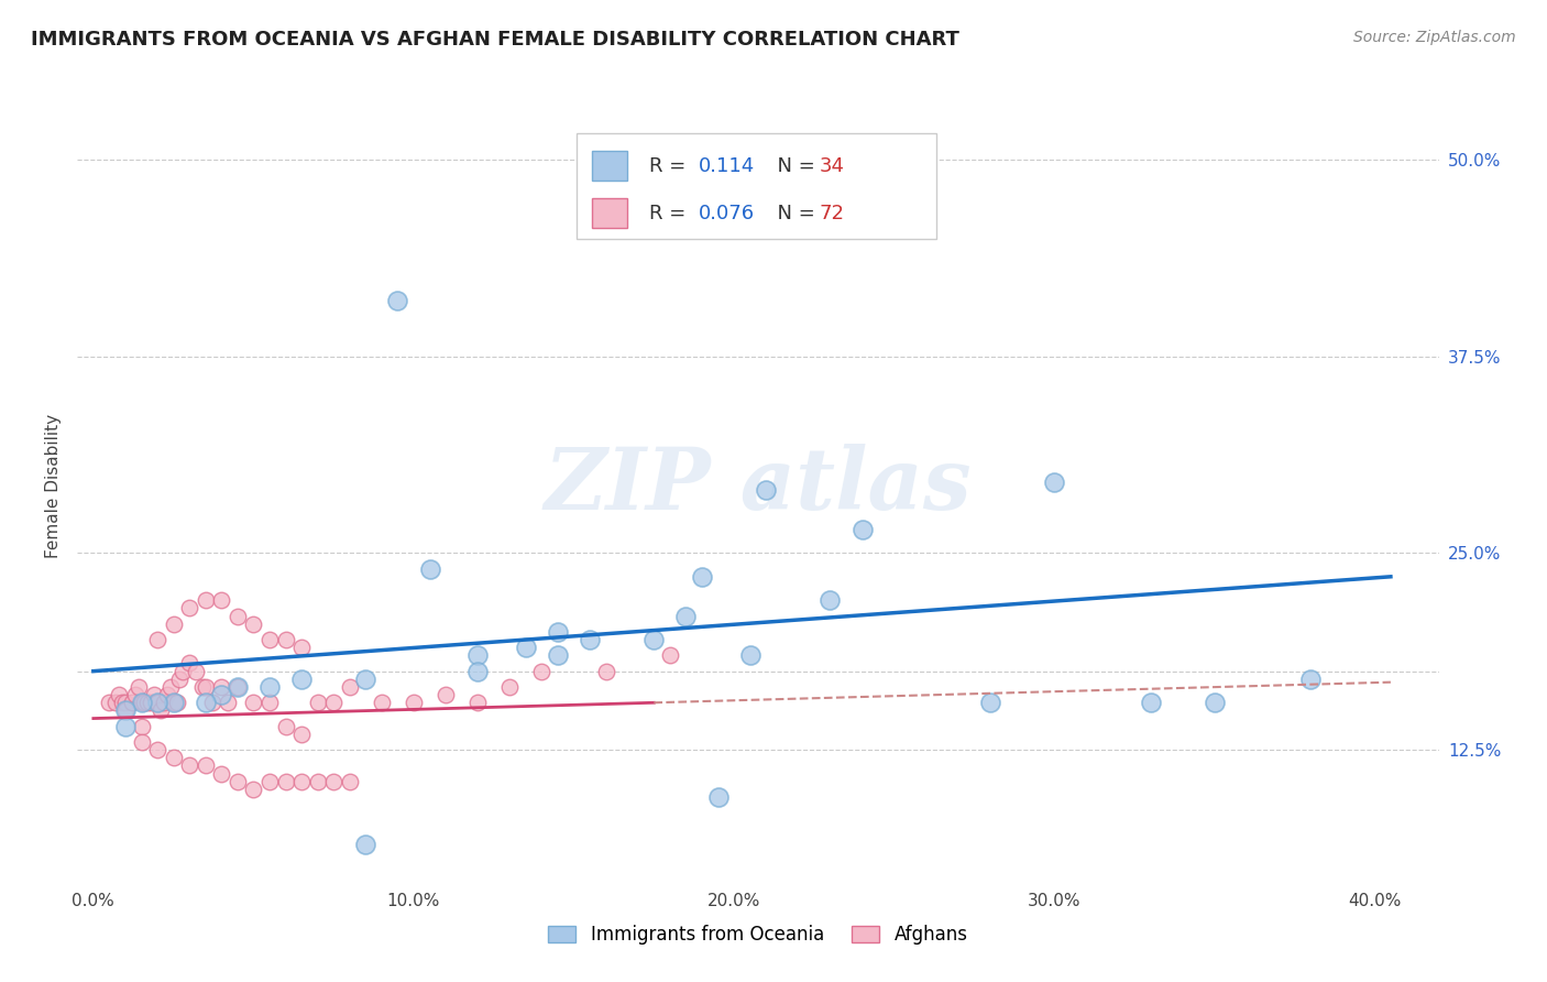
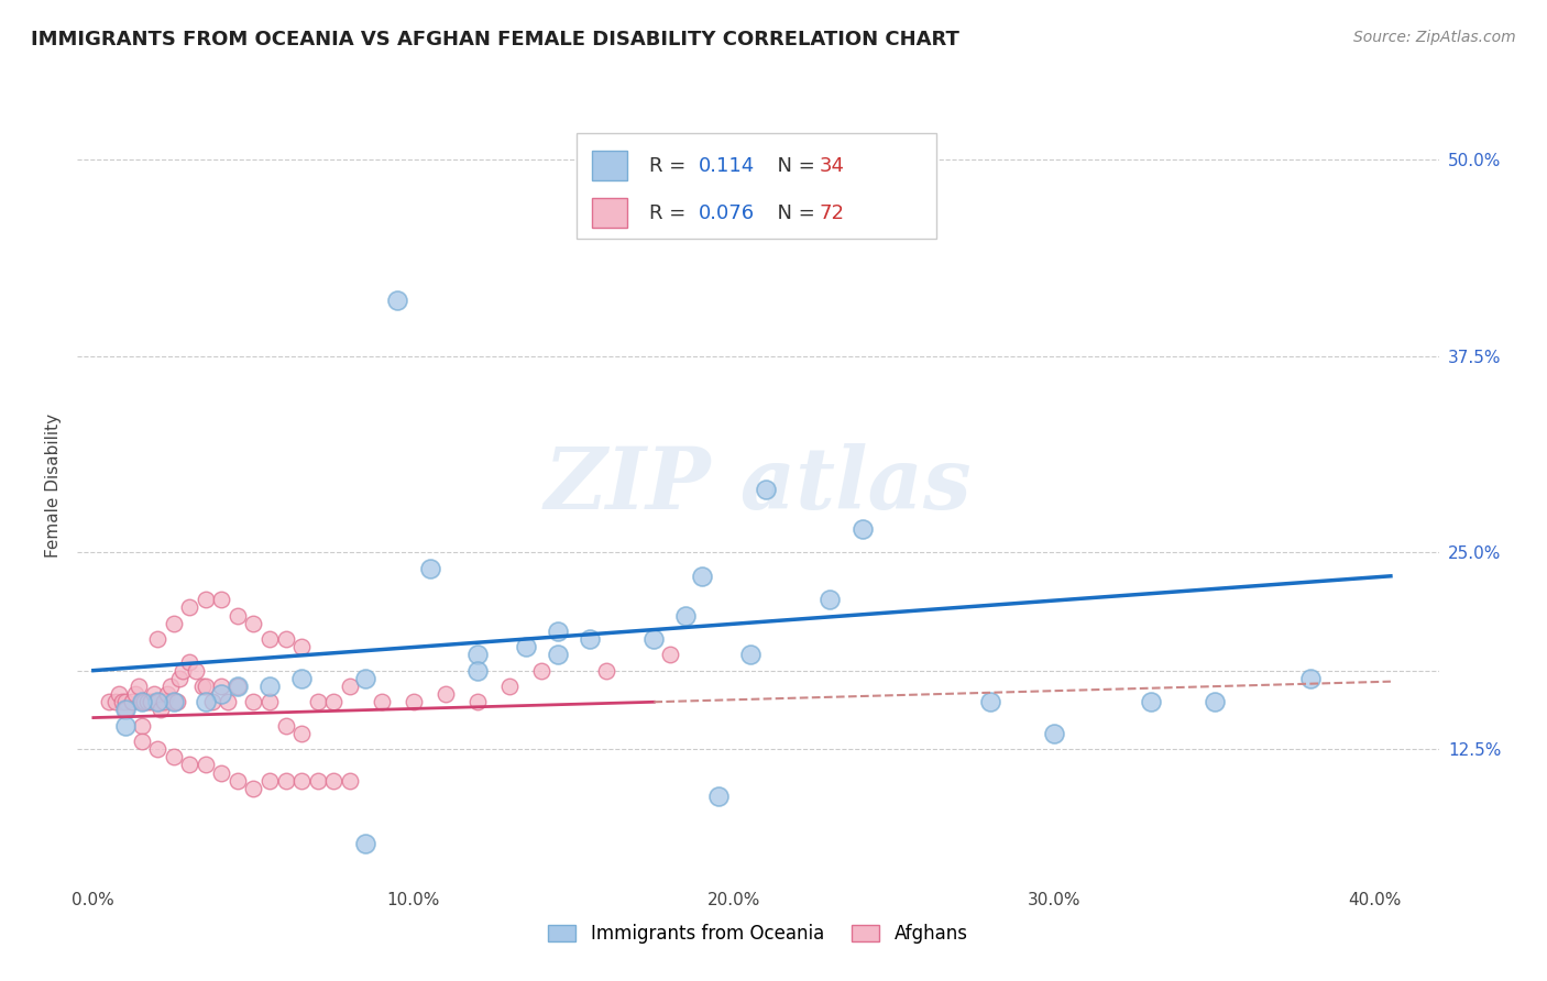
Immigrants from Oceania/30.0%: 29.5% -> 13.5%
